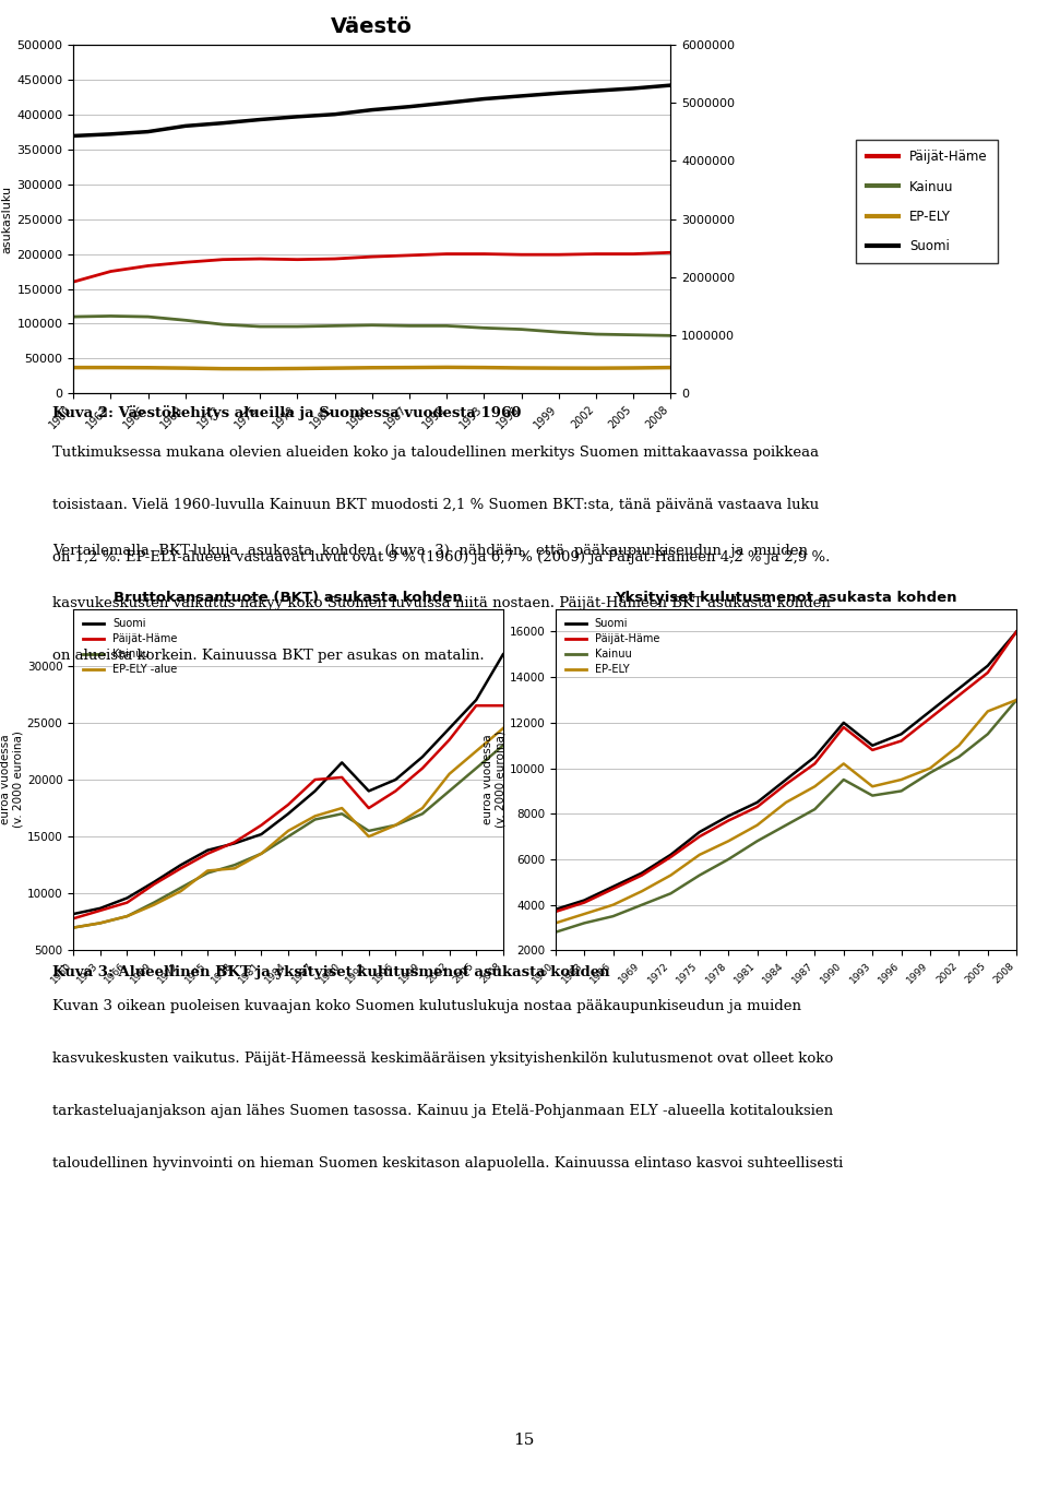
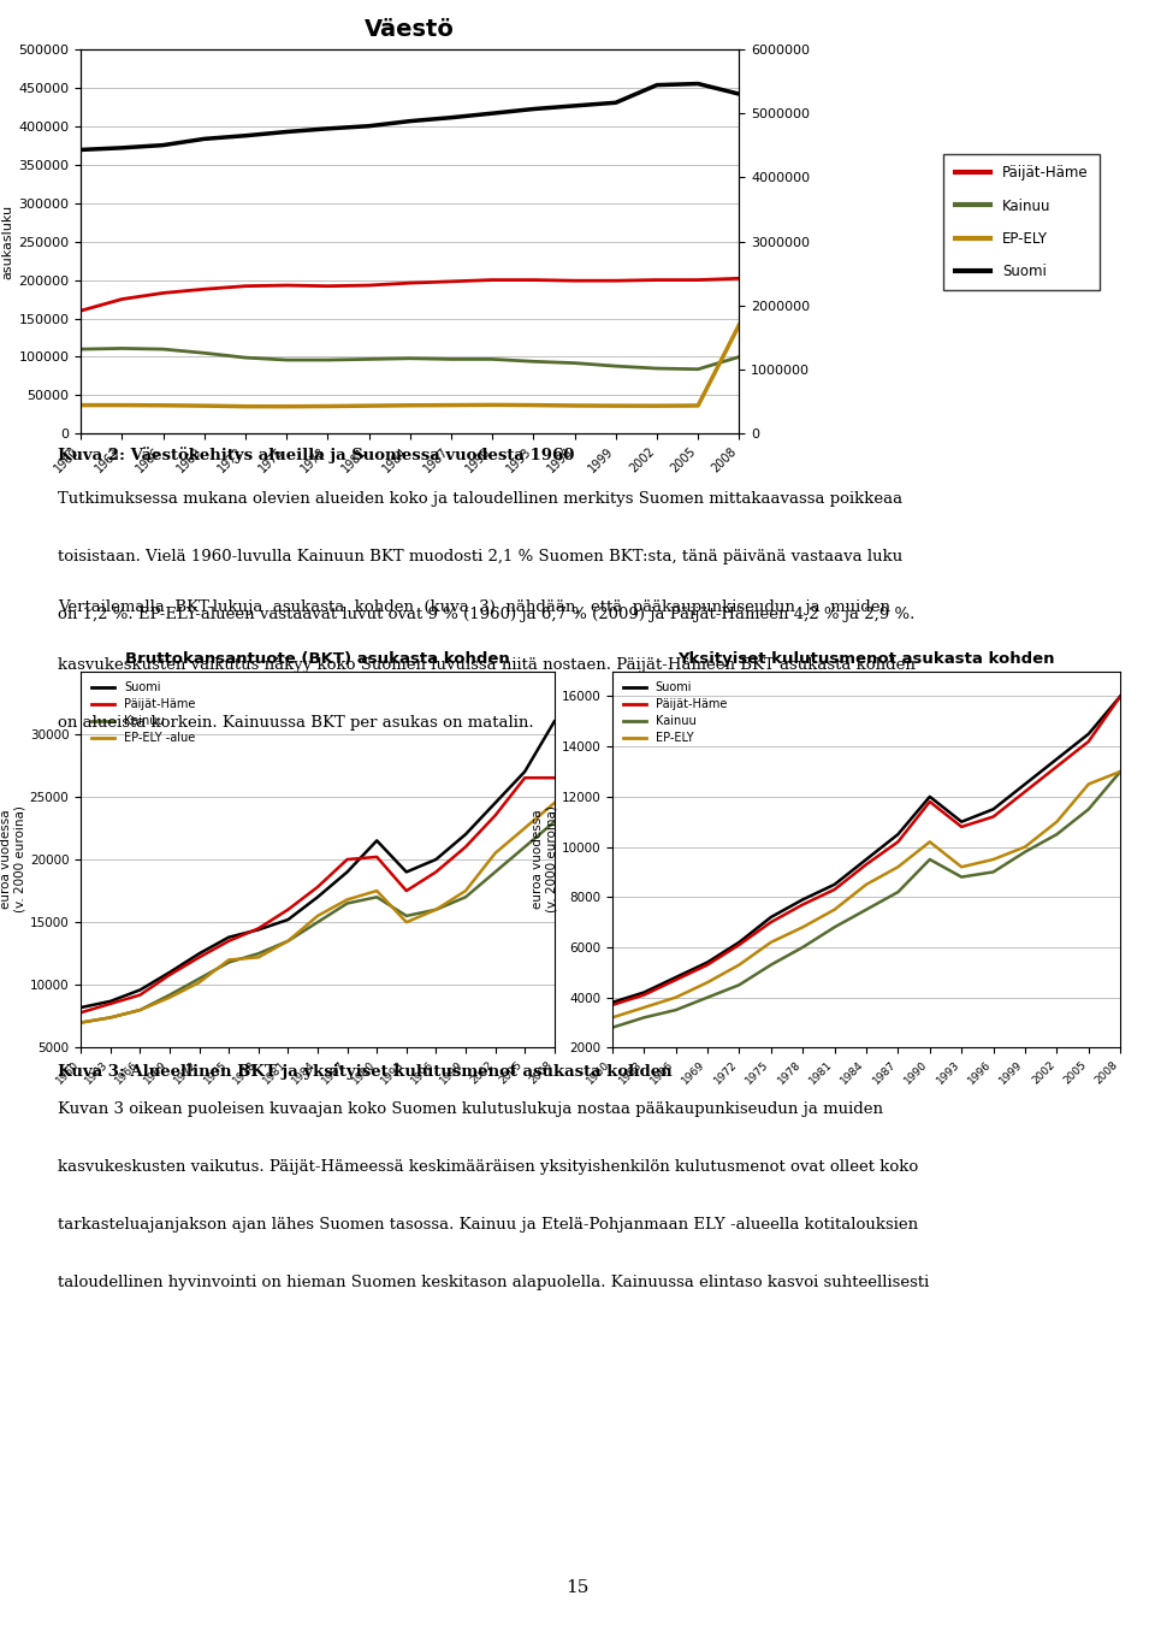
Väestö/Suomi/2002: 5210000 -> 5440000
Väestö/Suomi/2005: 5250000 -> 5460000
Väestö/Kainuu/2008: 83000 -> 100000
Väestö/EP-ELY/2008: 450000 -> 1700000
